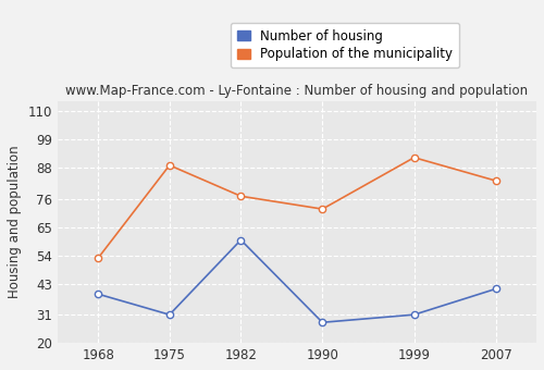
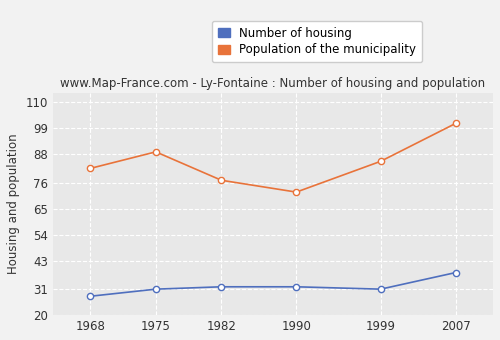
Number of housing/1968: 39 -> 28
Population of the municipality/1968: 53 -> 82
Number of housing/1982: 60 -> 32
Number of housing/1990: 28 -> 32
Population of the municipality/1999: 92 -> 85
Number of housing/2007: 41 -> 38
Population of the municipality/2007: 83 -> 101
